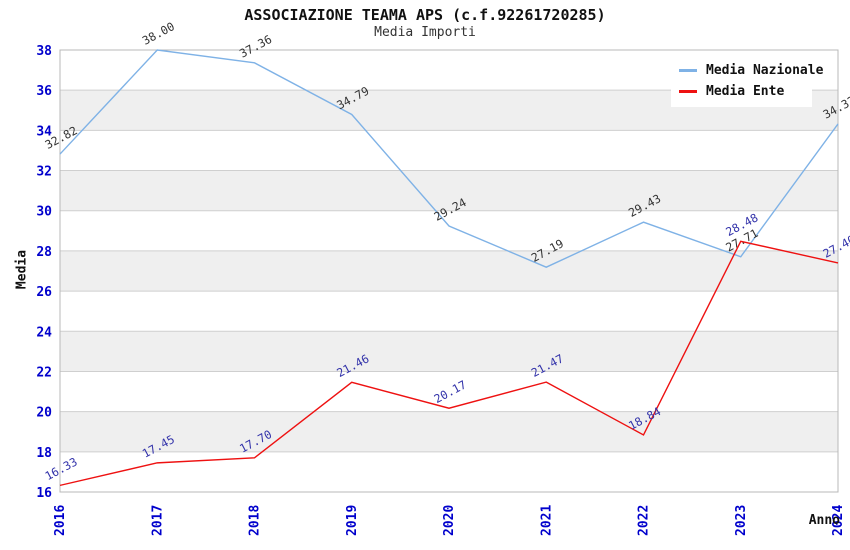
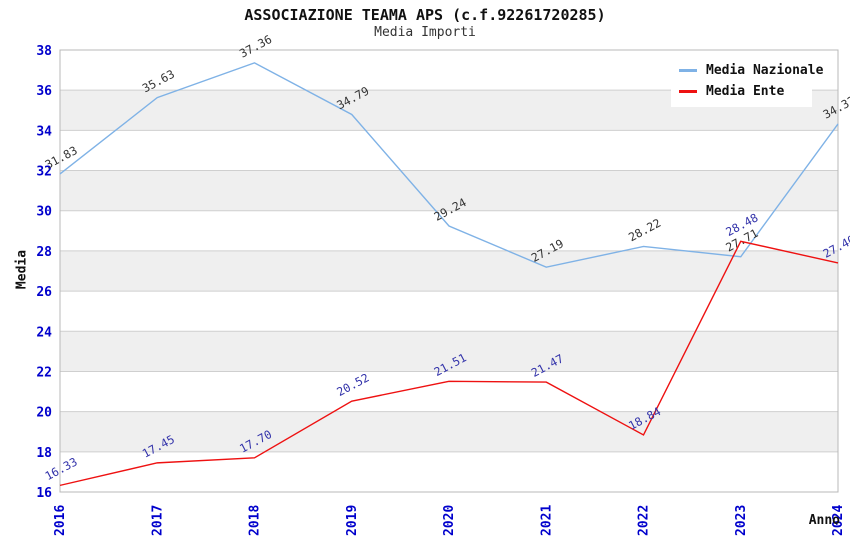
Media Nazionale/2016: 32.82 -> 31.83
Media Nazionale/2017: 38.00 -> 35.63
Media Ente/2019: 21.46 -> 20.52
Media Ente/2020: 20.17 -> 21.51
Media Nazionale/2022: 29.43 -> 28.22
